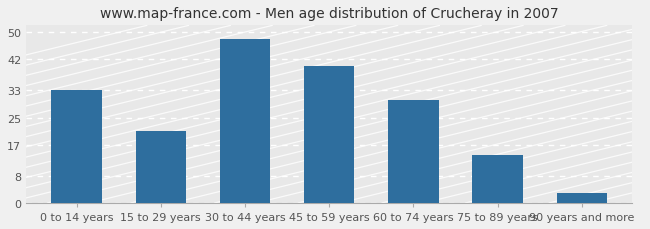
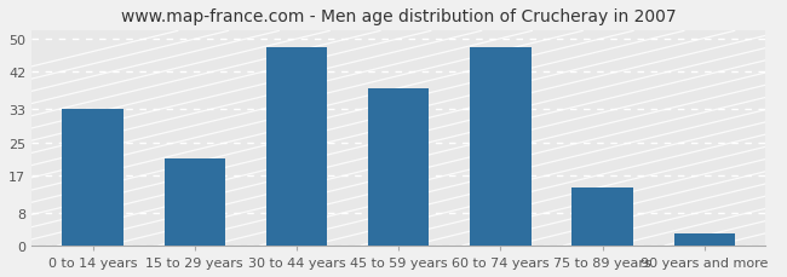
45 to 59 years: 40 -> 38
60 to 74 years: 30 -> 48
